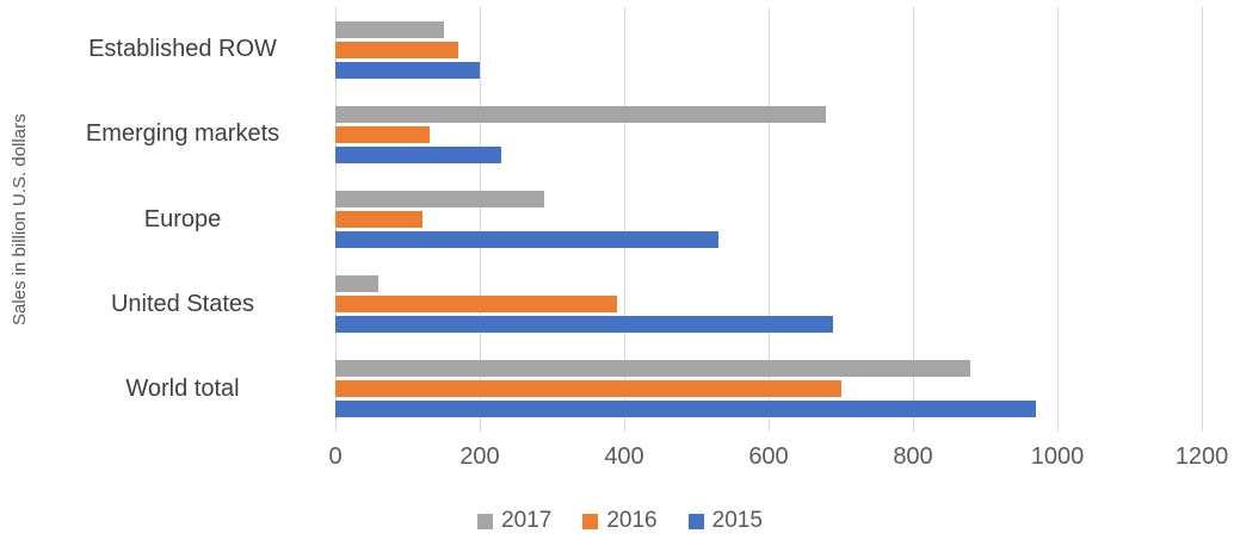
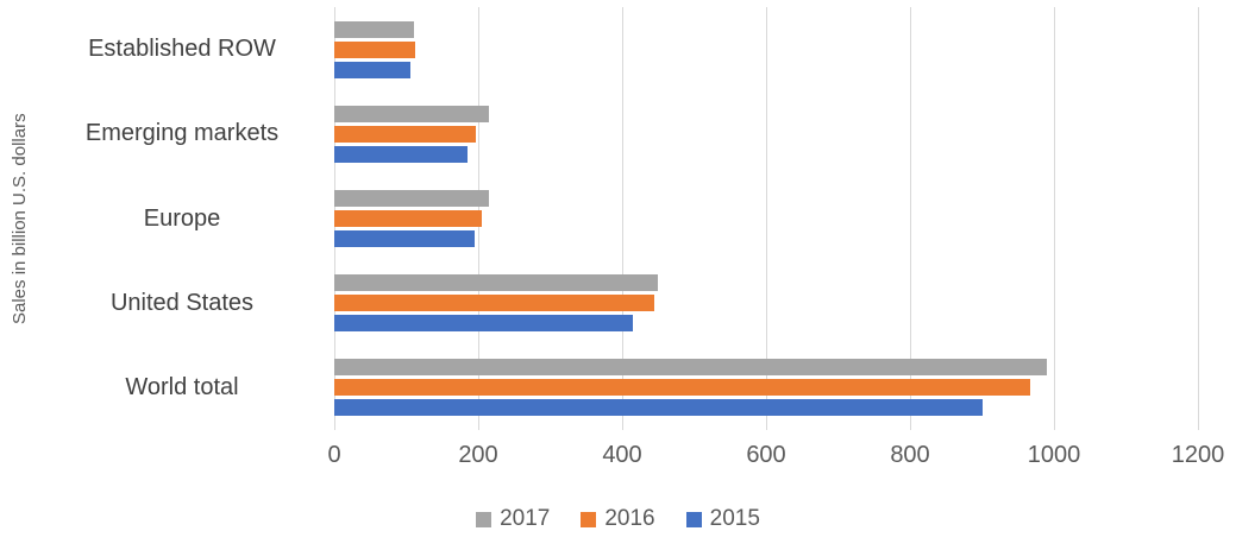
2017/Established ROW: 150 -> 110
2016/Established ROW: 170 -> 110
2015/Established ROW: 200 -> 100
2017/Emerging markets: 680 -> 220
2016/Emerging markets: 130 -> 200
2015/Emerging markets: 230 -> 180
2017/Europe: 290 -> 220
2016/Europe: 120 -> 200
2015/Europe: 530 -> 200
2017/United States: 60 -> 450
2016/United States: 390 -> 440
2015/United States: 690 -> 420
2017/World total: 880 -> 990
2016/World total: 700 -> 970
2015/World total: 970 -> 900
